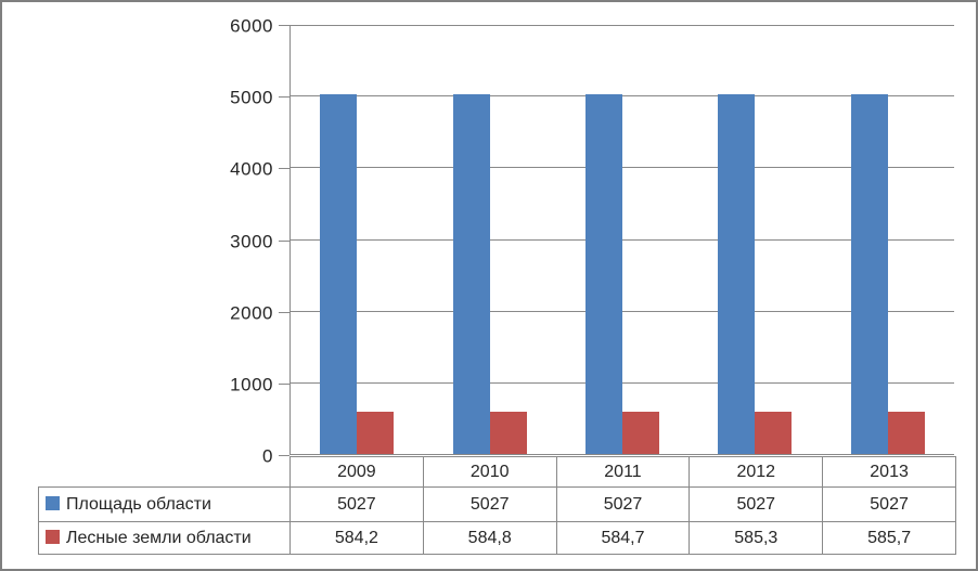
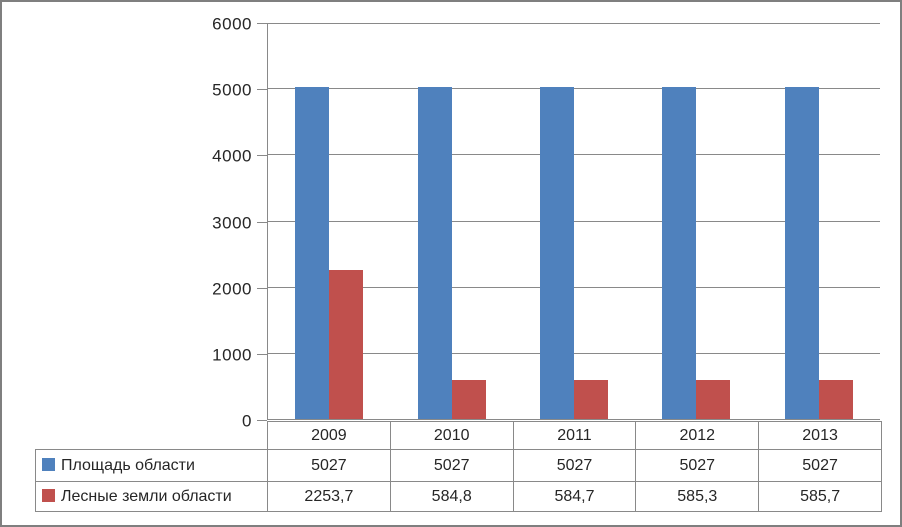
Лесные земли области/2009: 584,2 -> 2253,7
